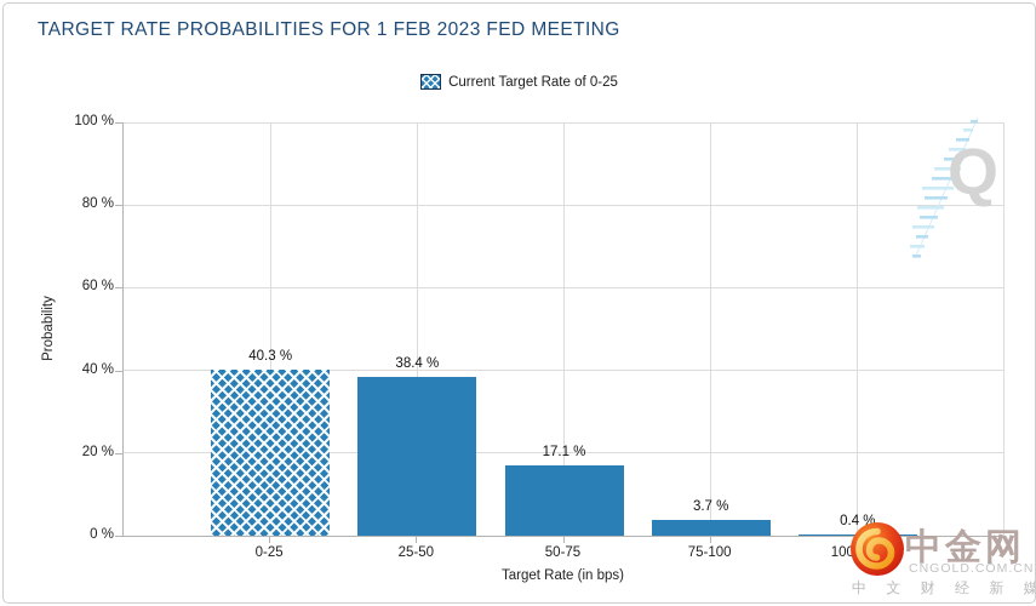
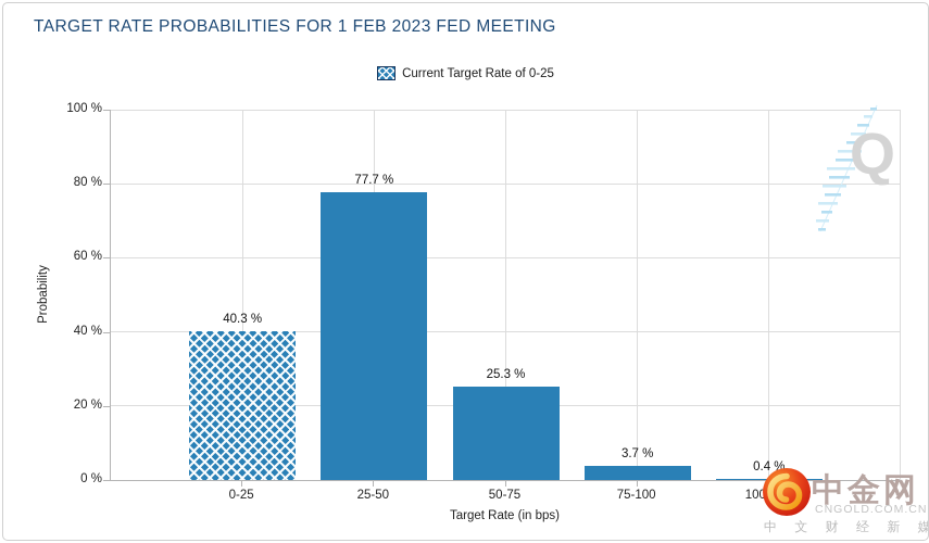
25-50: 38.4 -> 77.7
50-75: 17.1 -> 25.3
